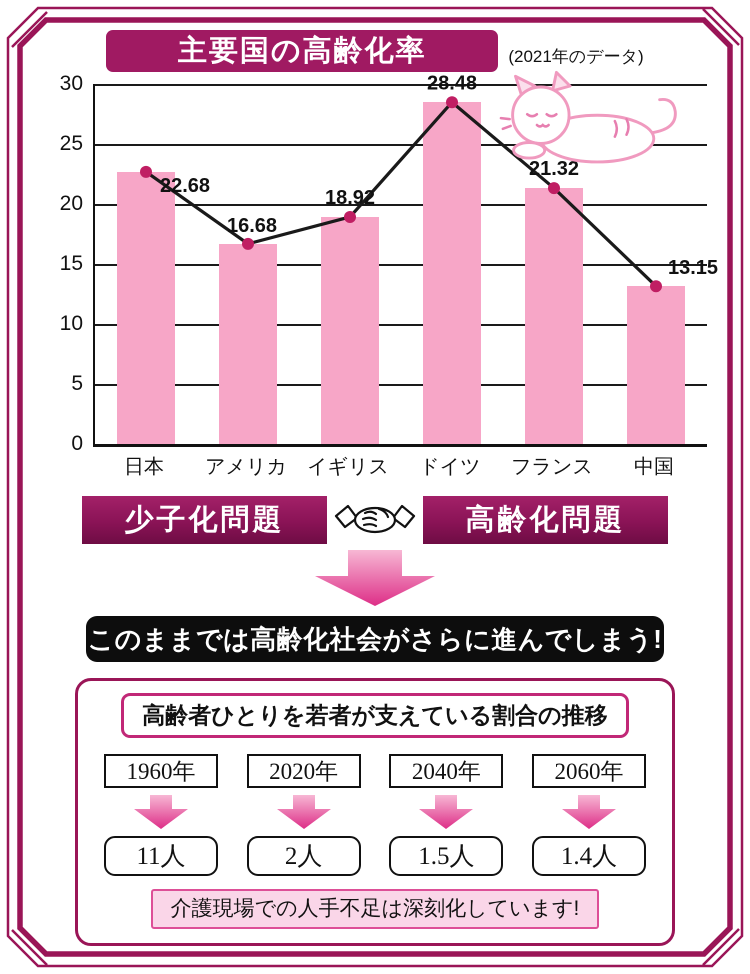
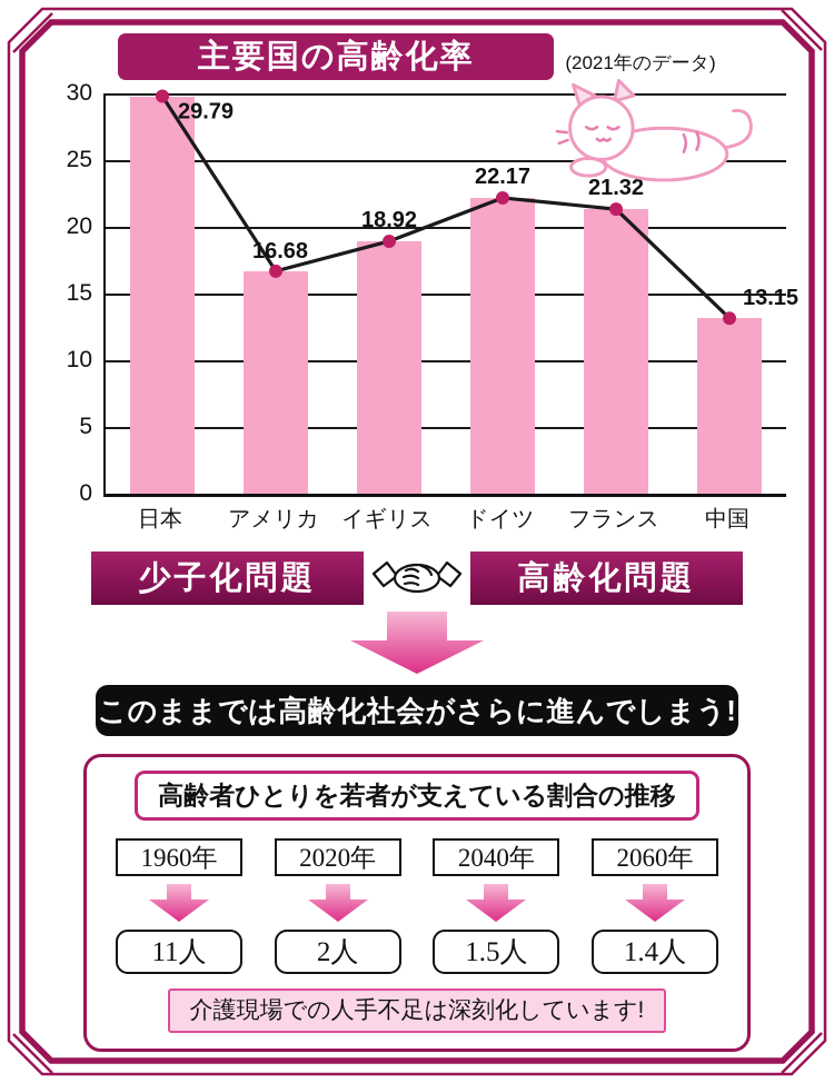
日本: 22.68 -> 29.79
ドイツ: 28.48 -> 22.17
